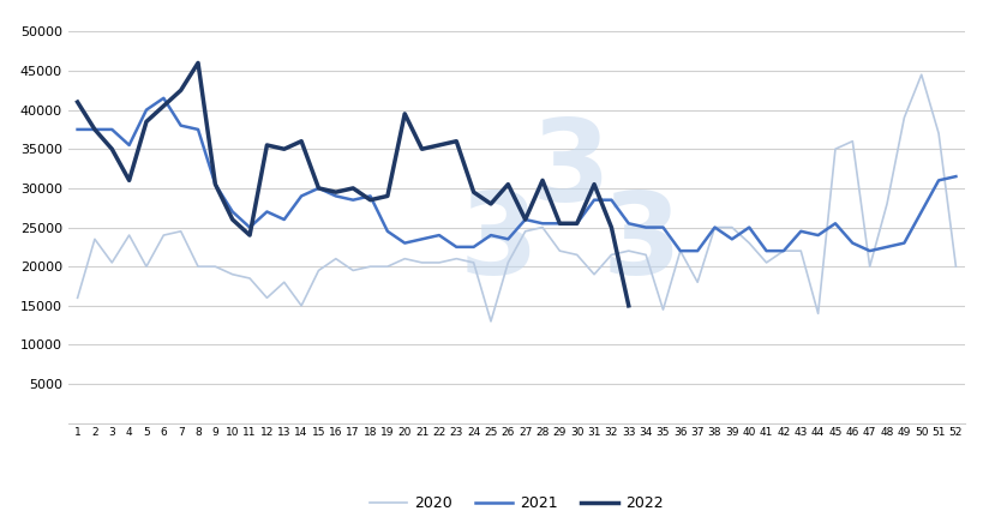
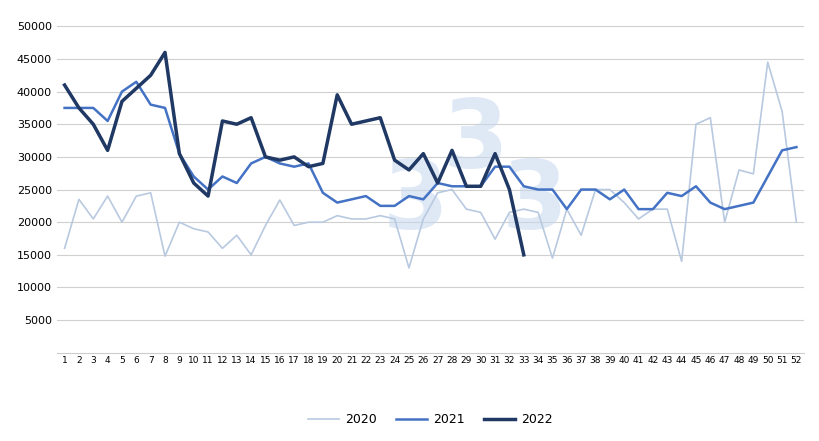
2020/8: 20000 -> 14800
2020/16: 21000 -> 23400
2020/31: 19000 -> 17400
2021/37: 22000 -> 25000
2020/49: 39000 -> 27400
